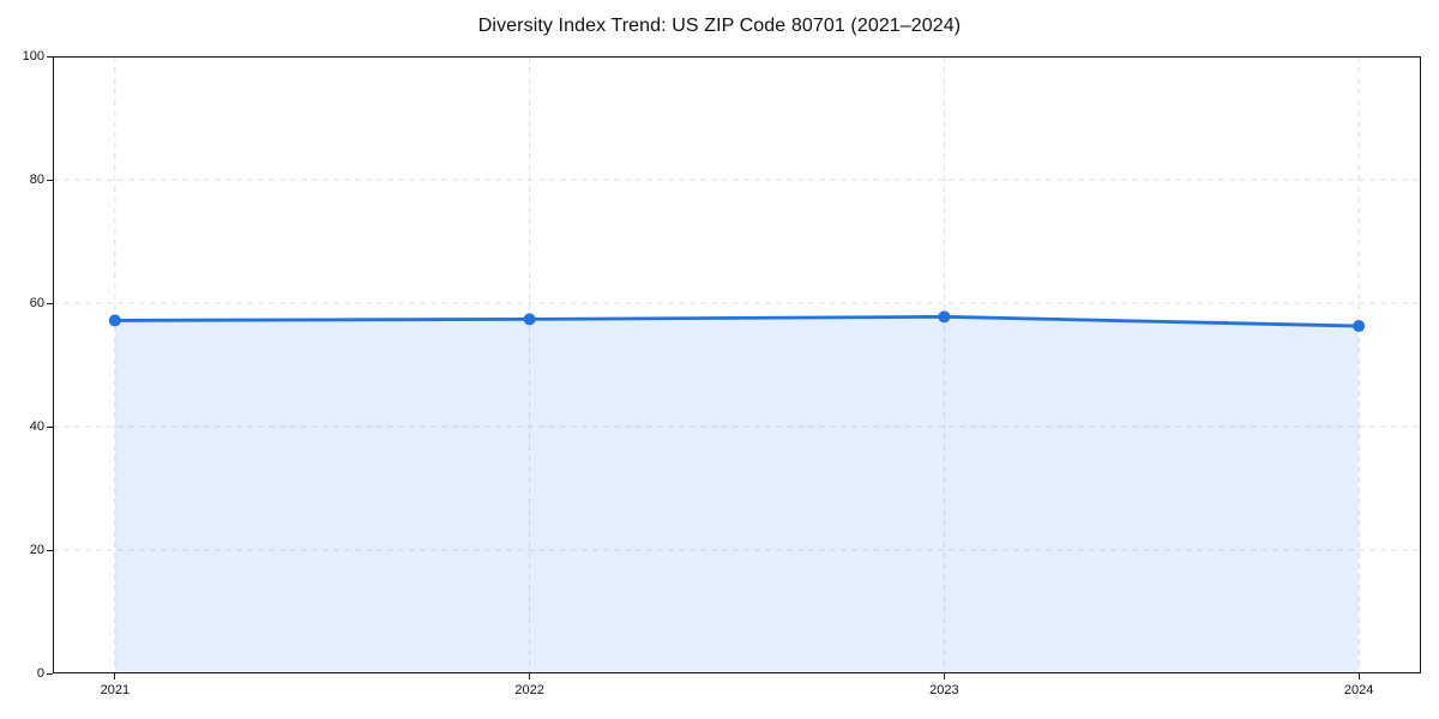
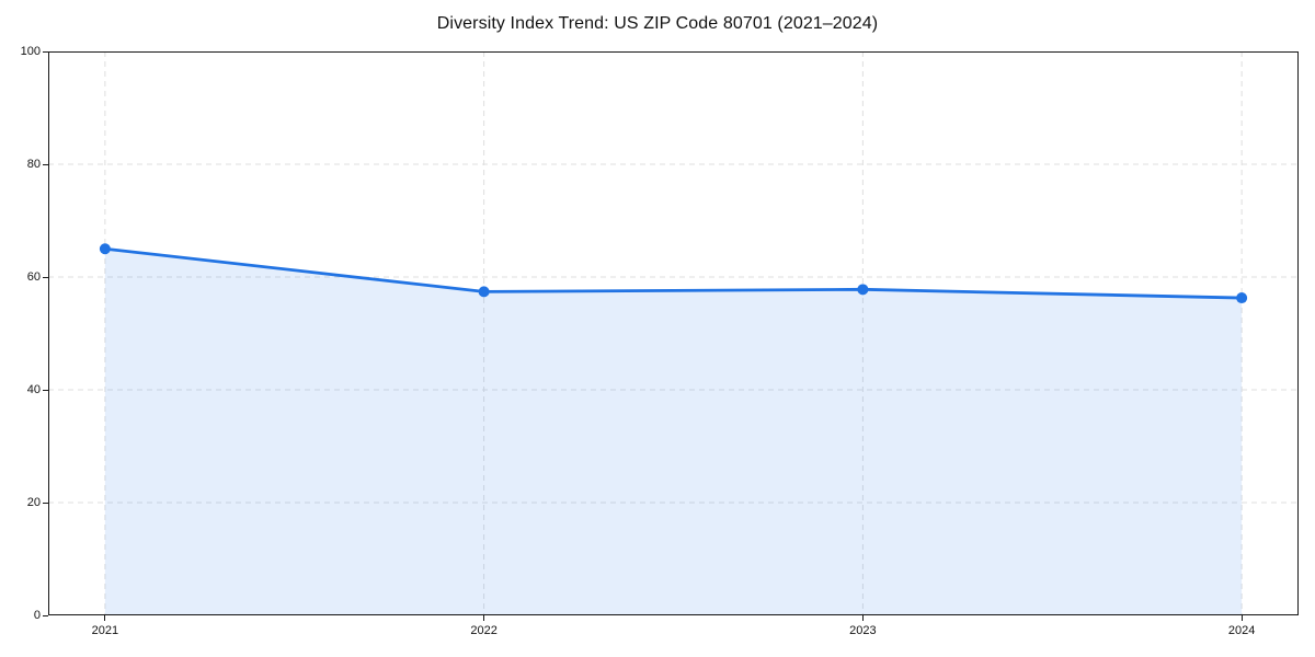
2021: 57 -> 65
